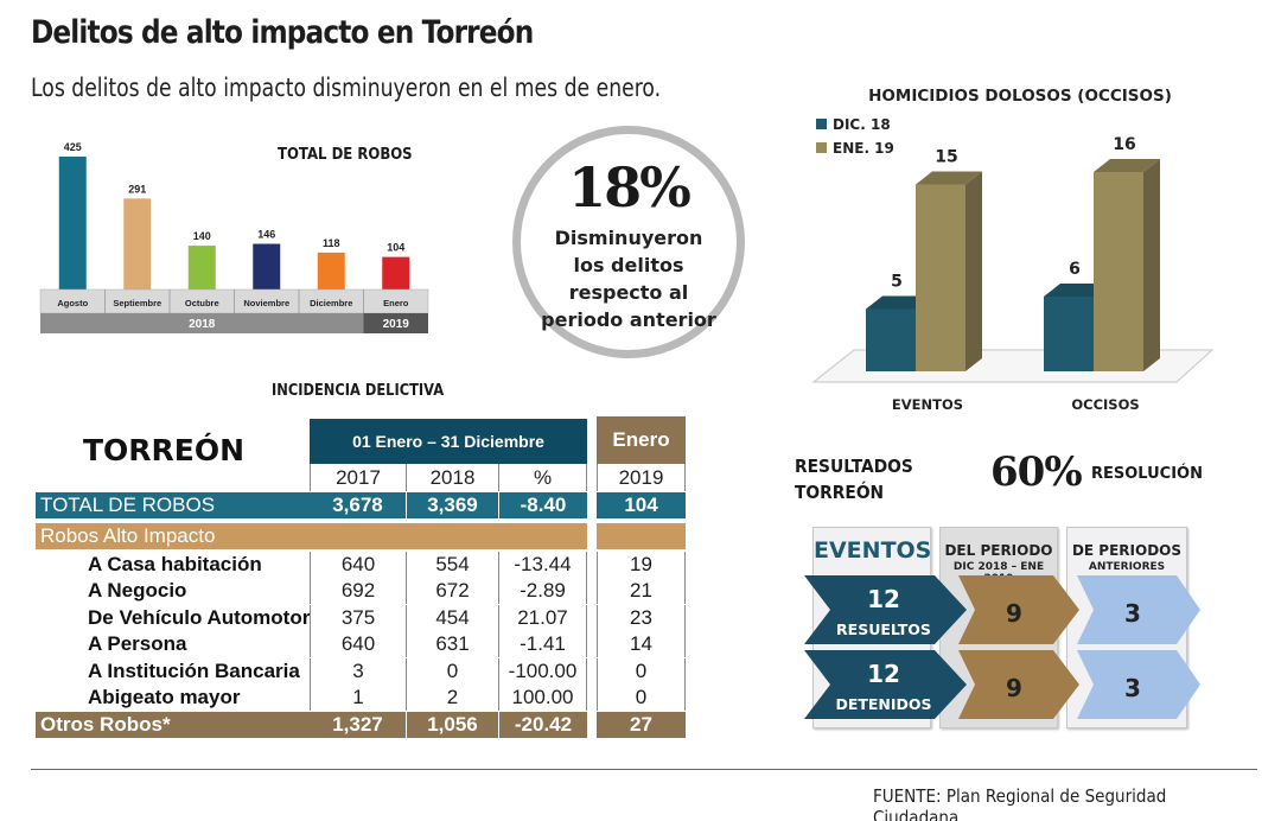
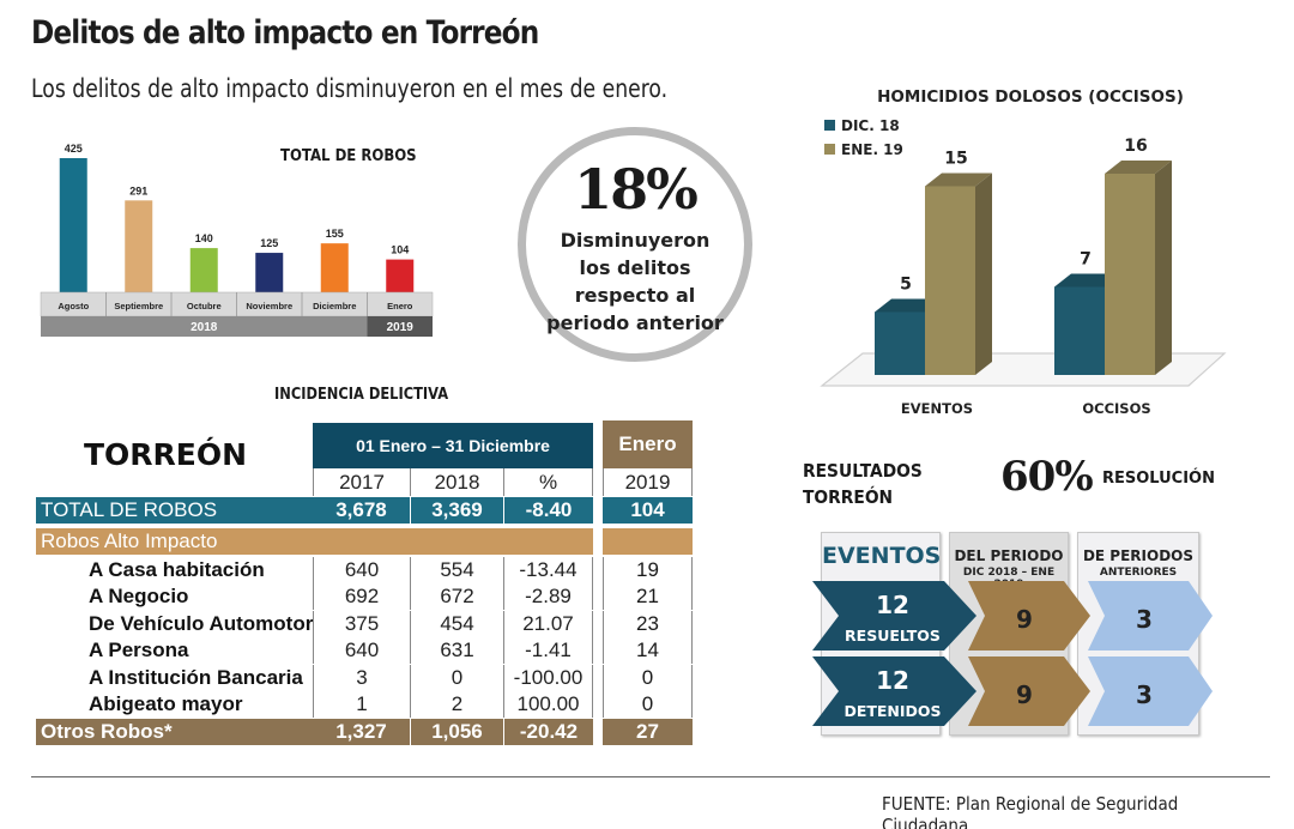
TOTAL DE ROBOS/Noviembre: 146 -> 125
TOTAL DE ROBOS/Diciembre: 118 -> 155
HOMICIDIOS DOLOSOS (OCCISOS)/DIC. 18/OCCISOS: 6 -> 7
